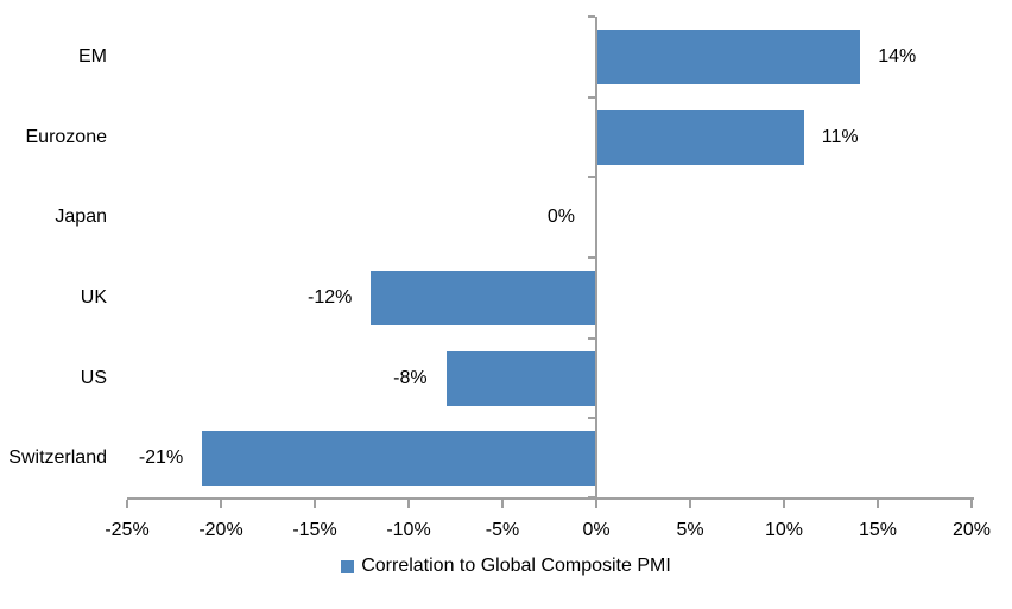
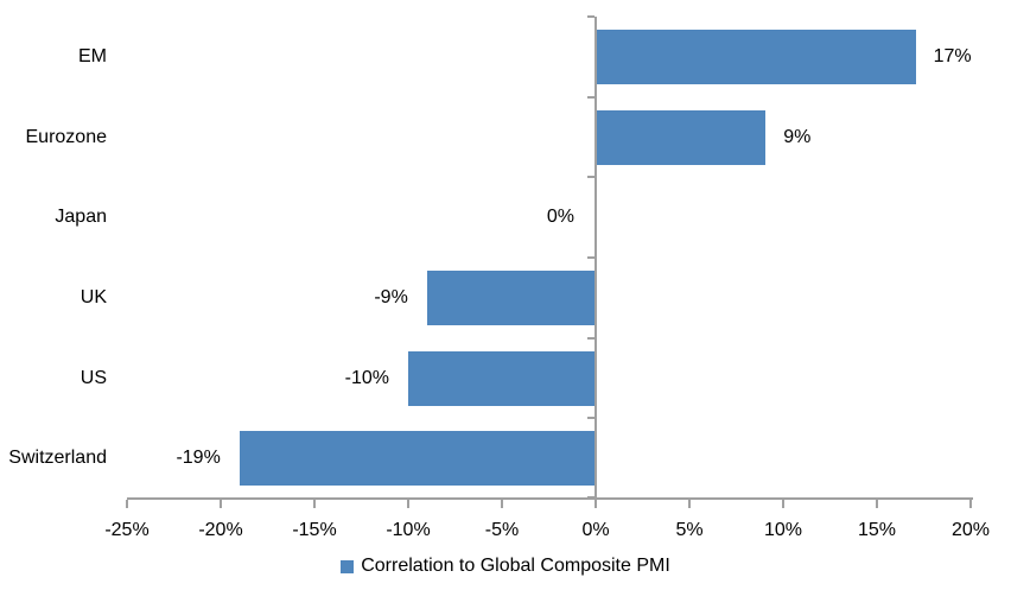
EM: 14% -> 17%
Eurozone: 11% -> 9%
UK: -12% -> -9%
US: -8% -> -10%
Switzerland: -21% -> -19%
